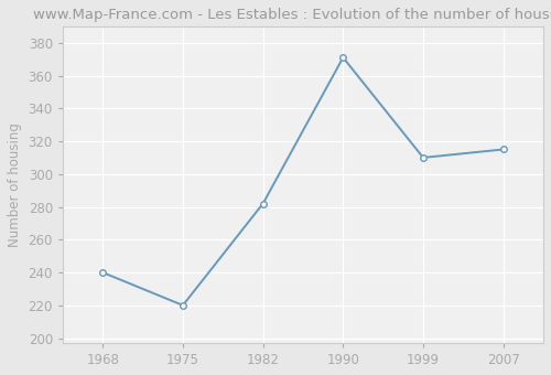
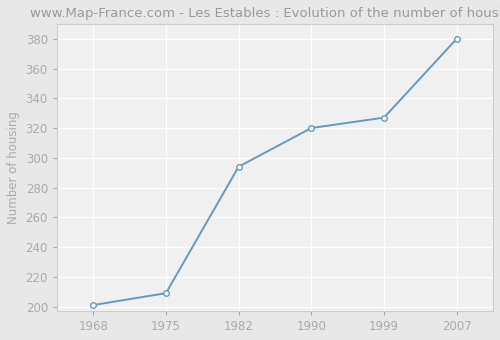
1968: 240 -> 201
1975: 220 -> 209
1982: 282 -> 294
1990: 371 -> 320
1999: 310 -> 327
2007: 315 -> 380
